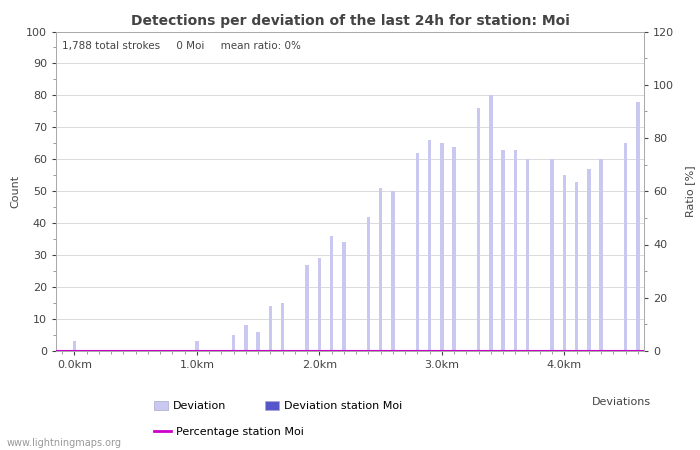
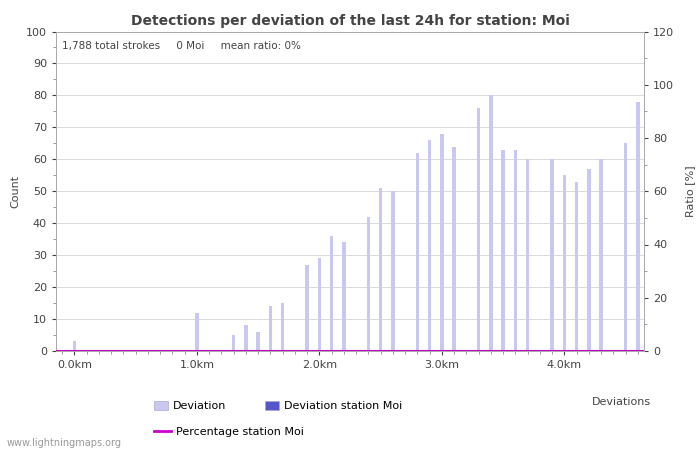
1.0km: 3 -> 12
3.0km: 65 -> 68
